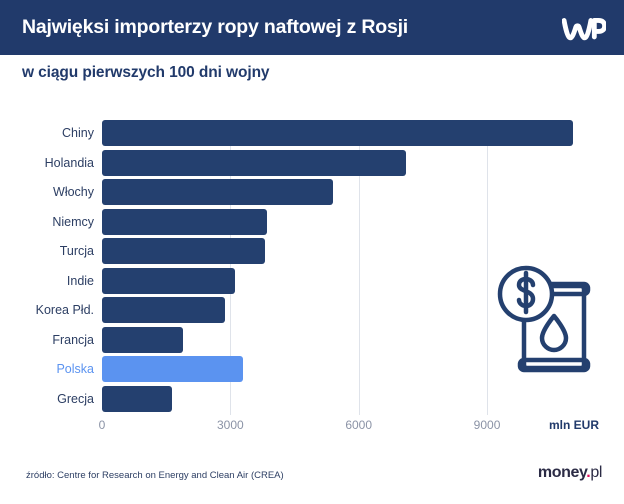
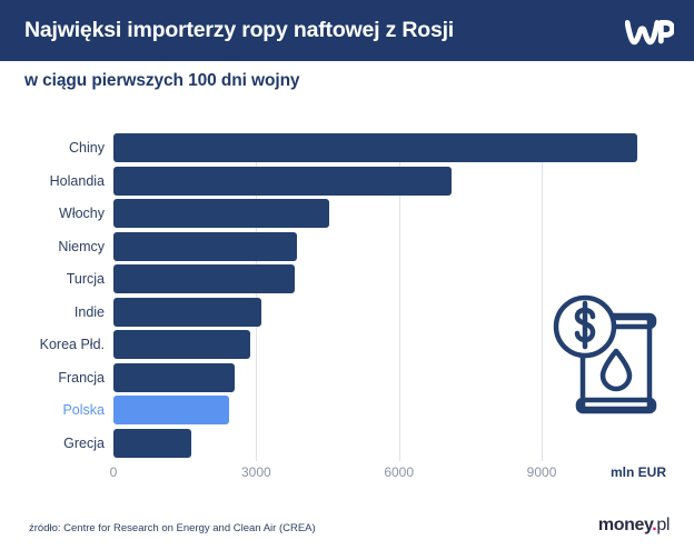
Włochy: 5400 -> 4500
Francja: 1900 -> 2600
Polska: 3300 -> 2400
